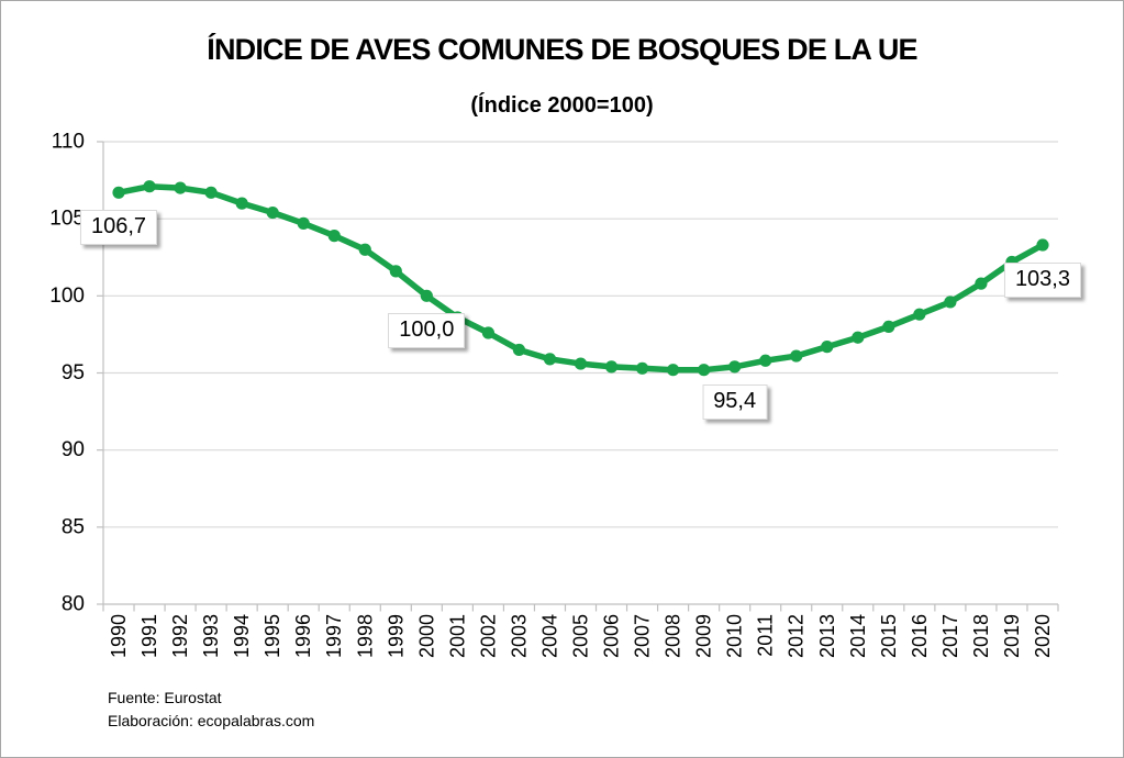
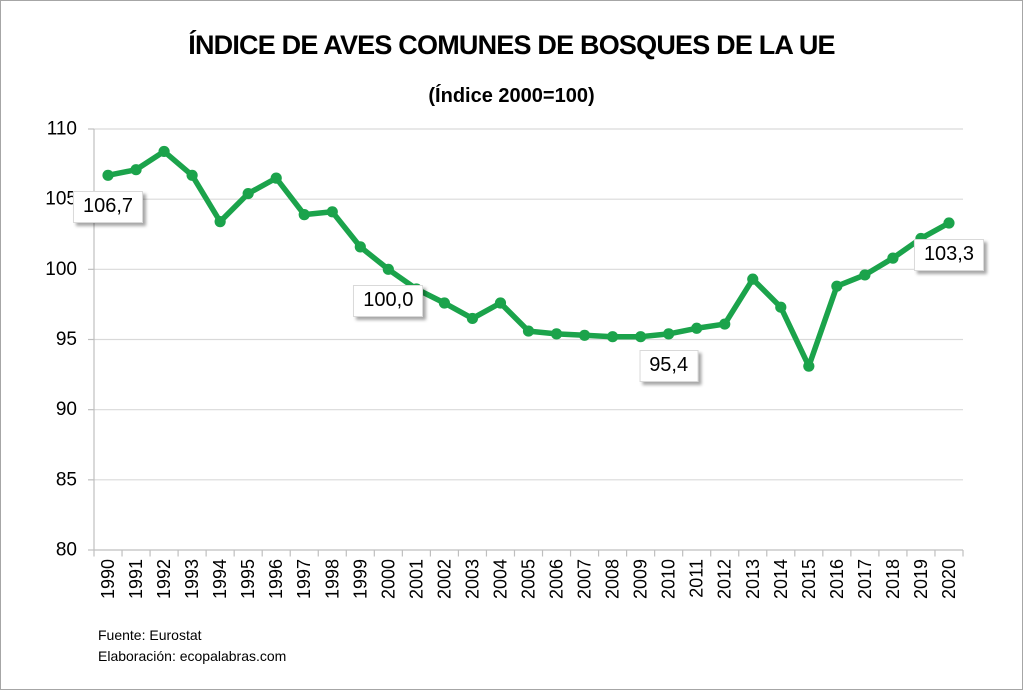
1992: 107.0 -> 108.4
1994: 106.0 -> 103.4
1996: 104.7 -> 106.5
1998: 103.0 -> 104.1
2004: 95.9 -> 97.6
2013: 96.7 -> 99.3
2015: 98.0 -> 93.1
